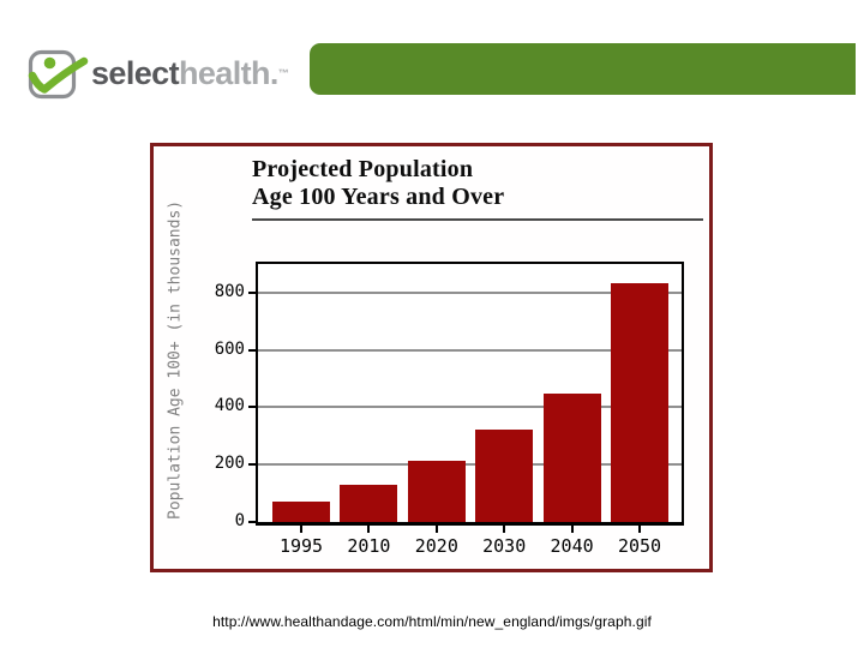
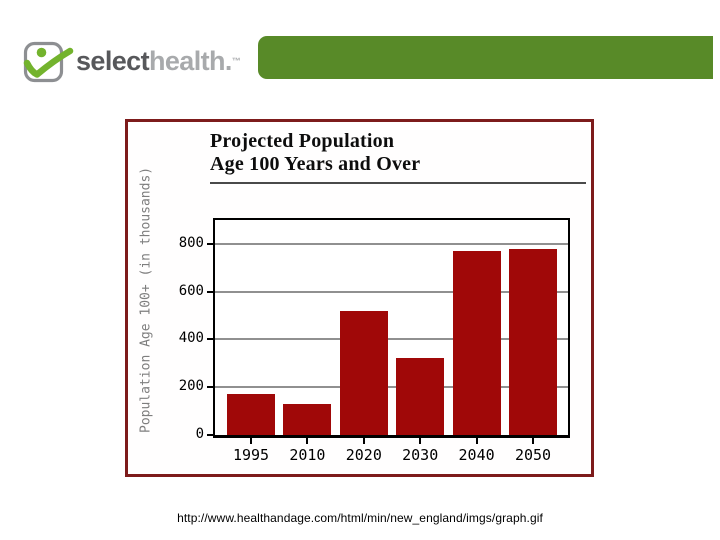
1995: 70 -> 170
2020: 210 -> 520
2040: 450 -> 770
2050: 830 -> 780
